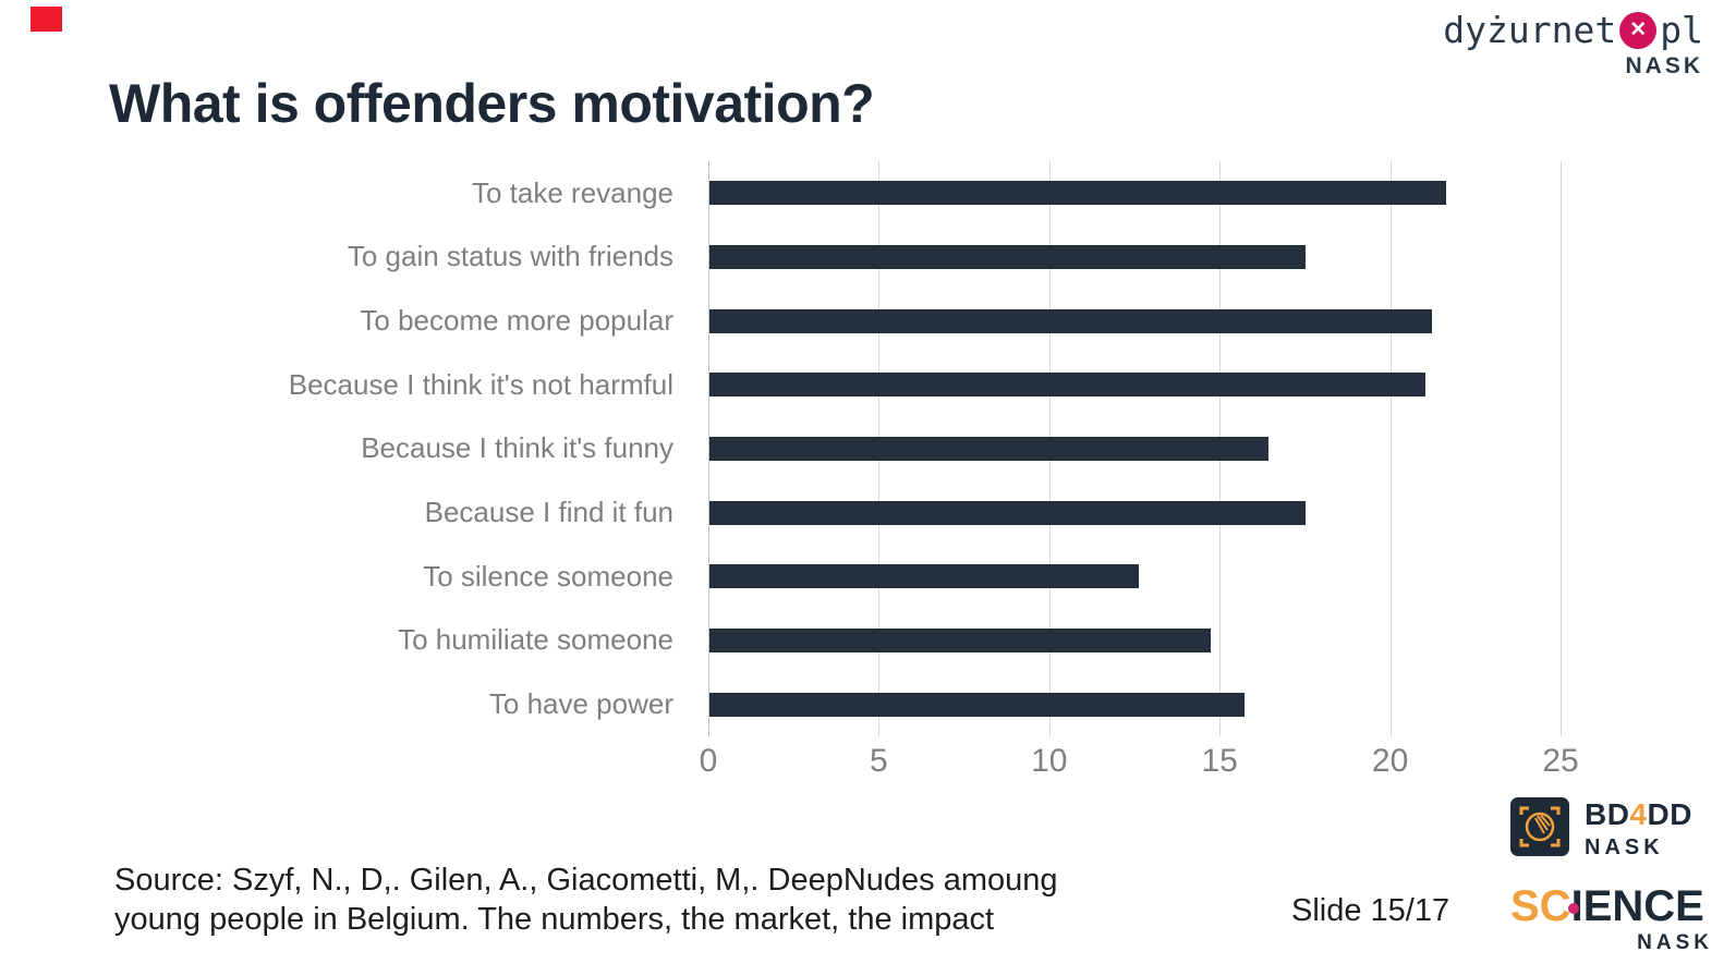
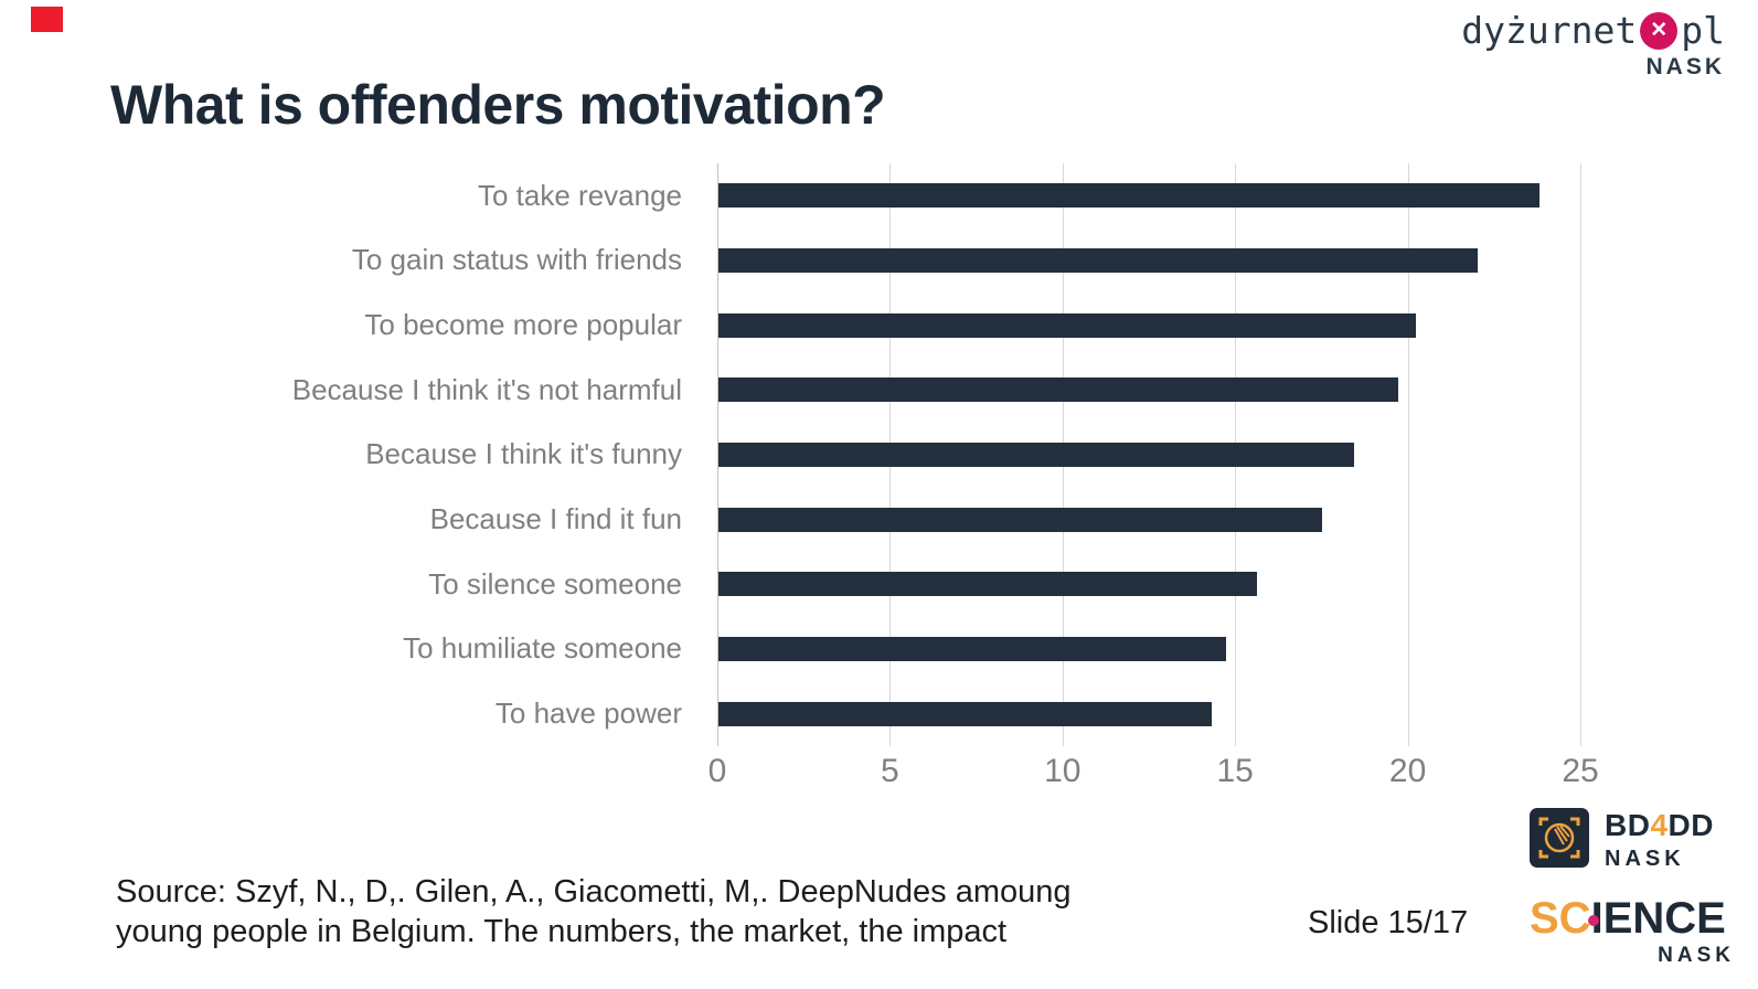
To take revange: 21.6 -> 23.8
To gain status with friends: 17.5 -> 22.0
To become more popular: 21.2 -> 20.2
Because I think it's not harmful: 21.0 -> 19.7
Because I think it's funny: 16.4 -> 18.4
To silence someone: 12.6 -> 15.6
To have power: 15.7 -> 14.3
